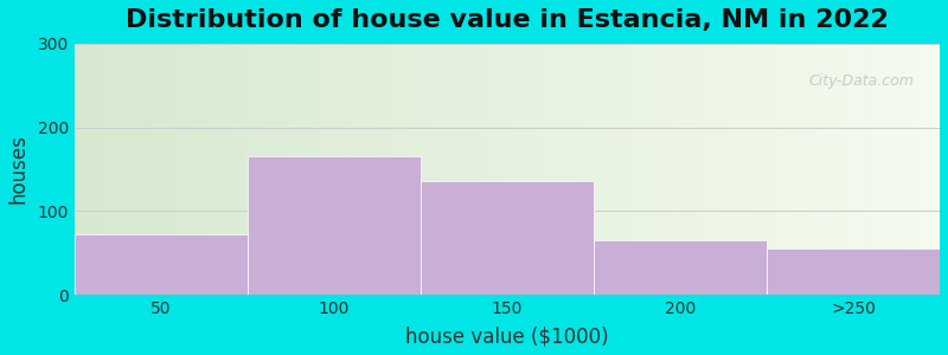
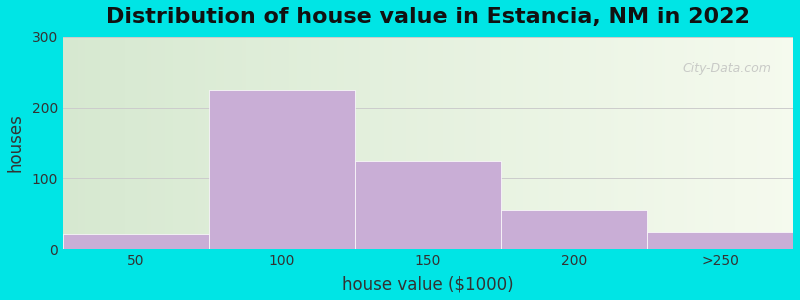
50: 72 -> 22
100: 166 -> 225
150: 136 -> 125
200: 66 -> 55
>250: 56 -> 25
